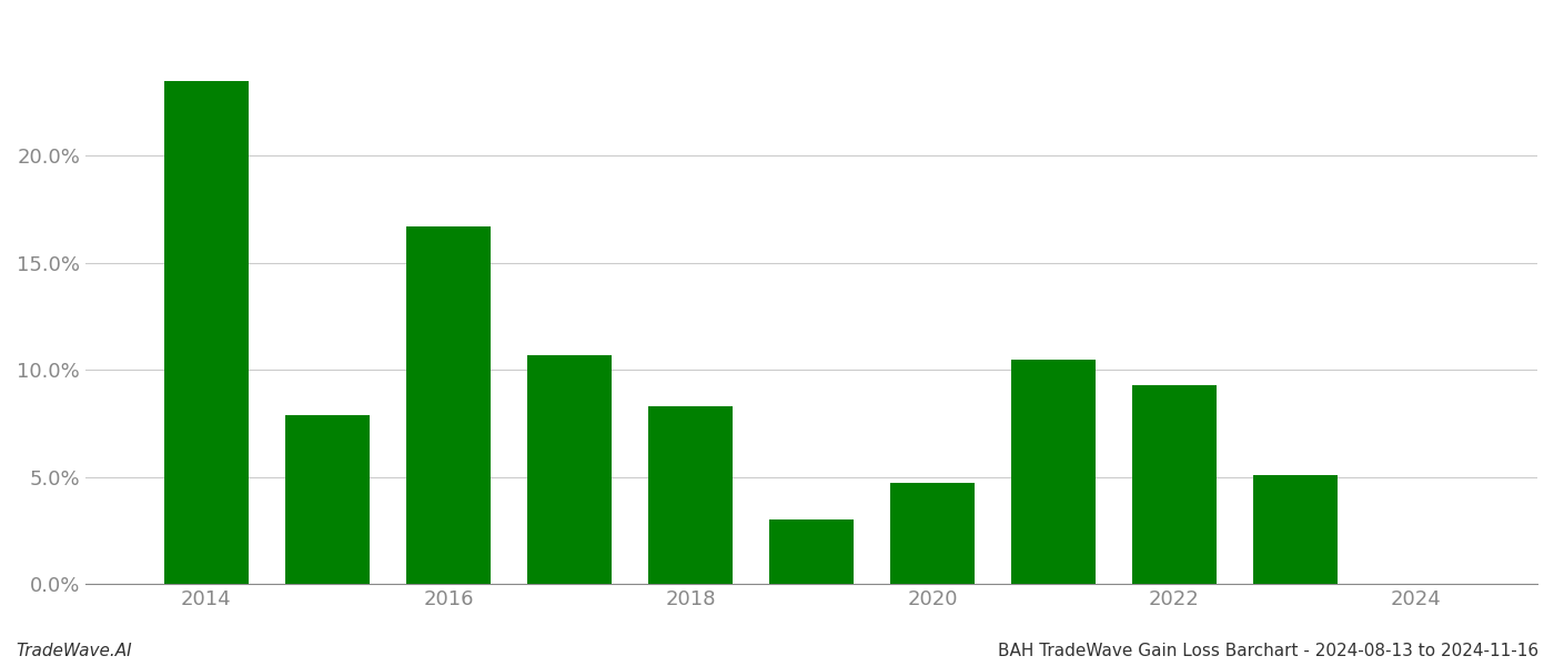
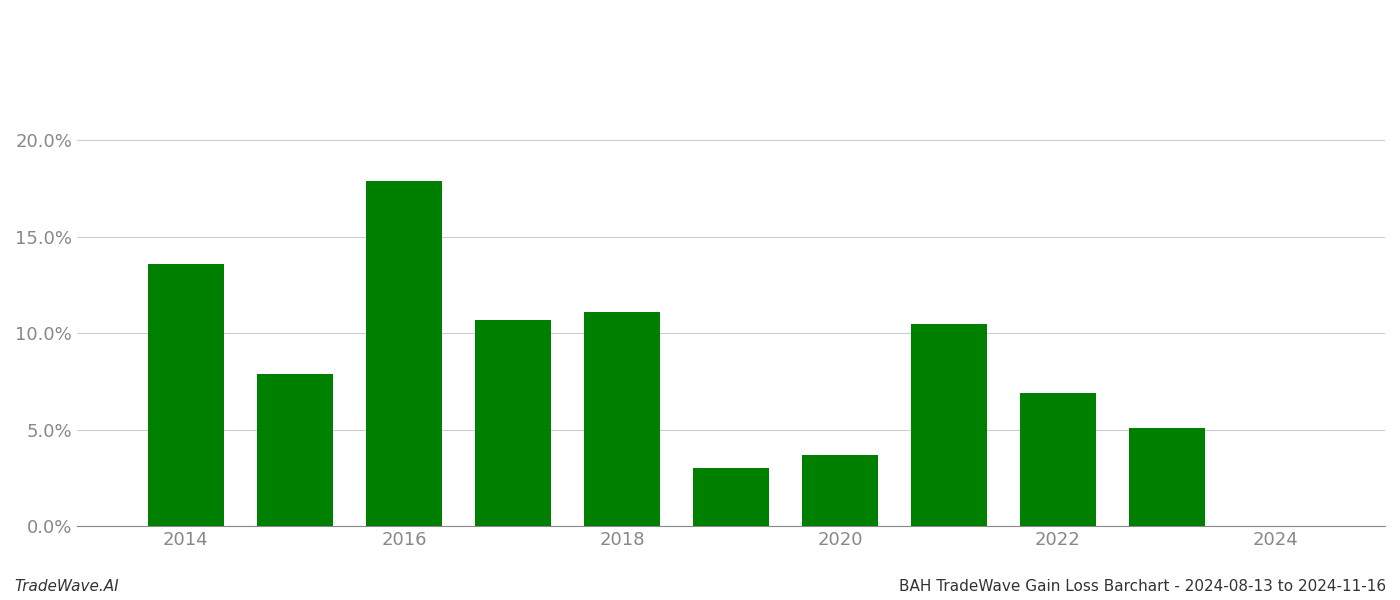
2014: 23.5% -> 13.6%
2016: 16.7% -> 17.9%
2018: 8.3% -> 11.1%
2020: 4.7% -> 3.7%
2022: 9.3% -> 6.9%
